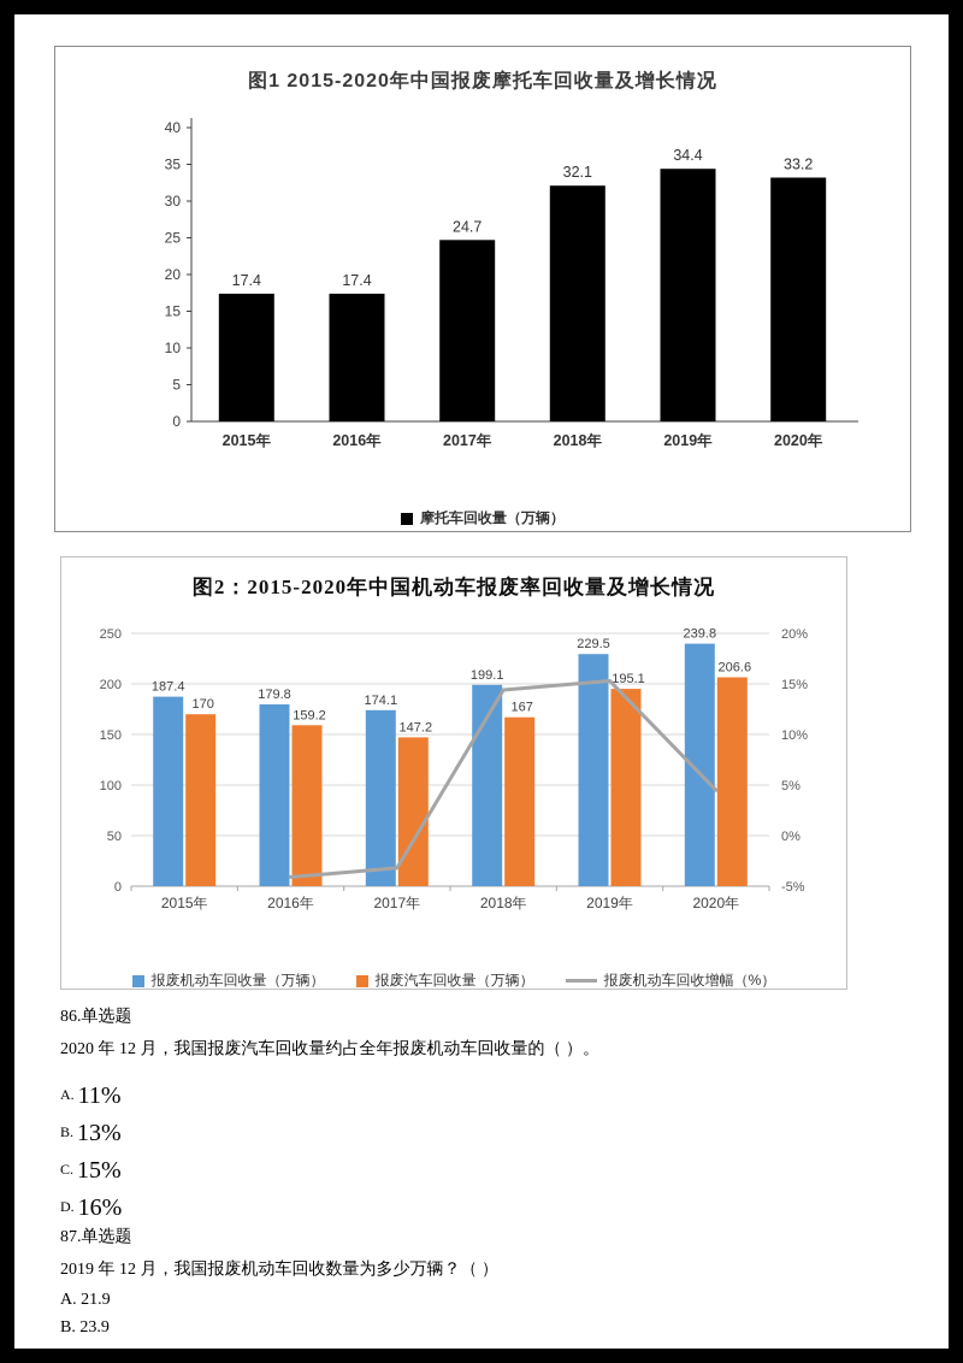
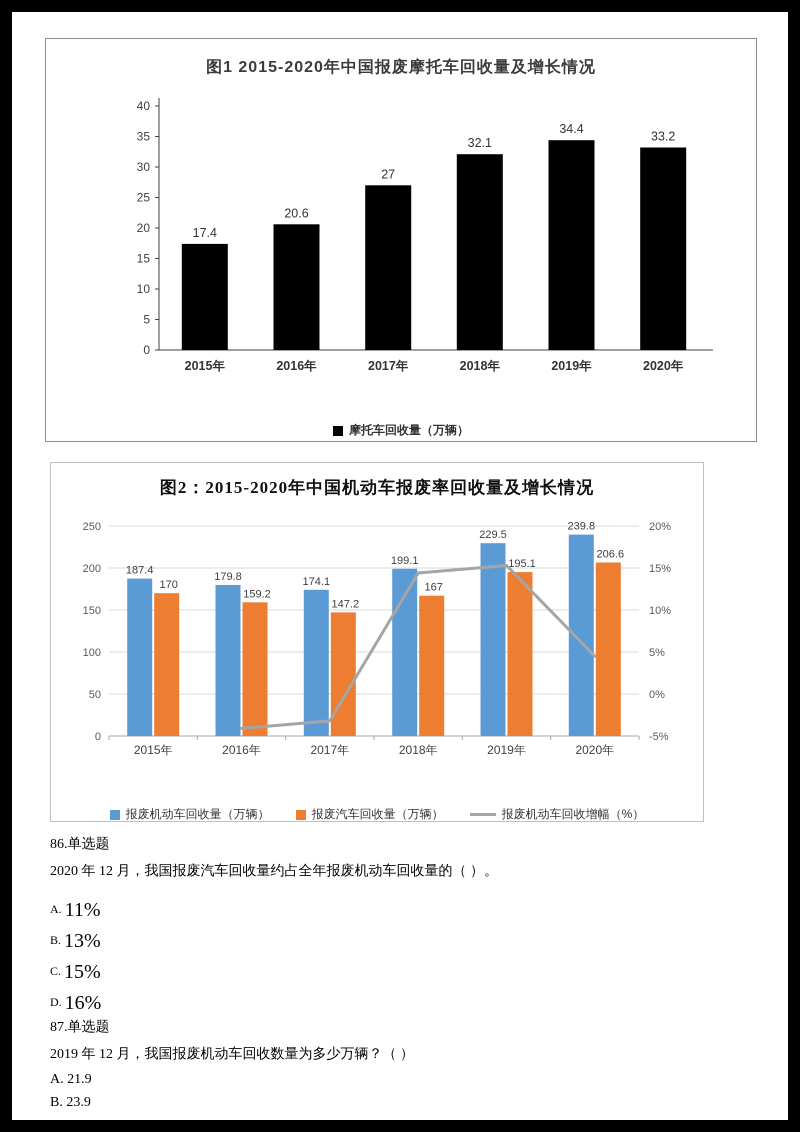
图1 2015-2020年中国报废摩托车回收量及增长情况/2016年: 17.4 -> 20.6
图1 2015-2020年中国报废摩托车回收量及增长情况/2017年: 24.7 -> 27
